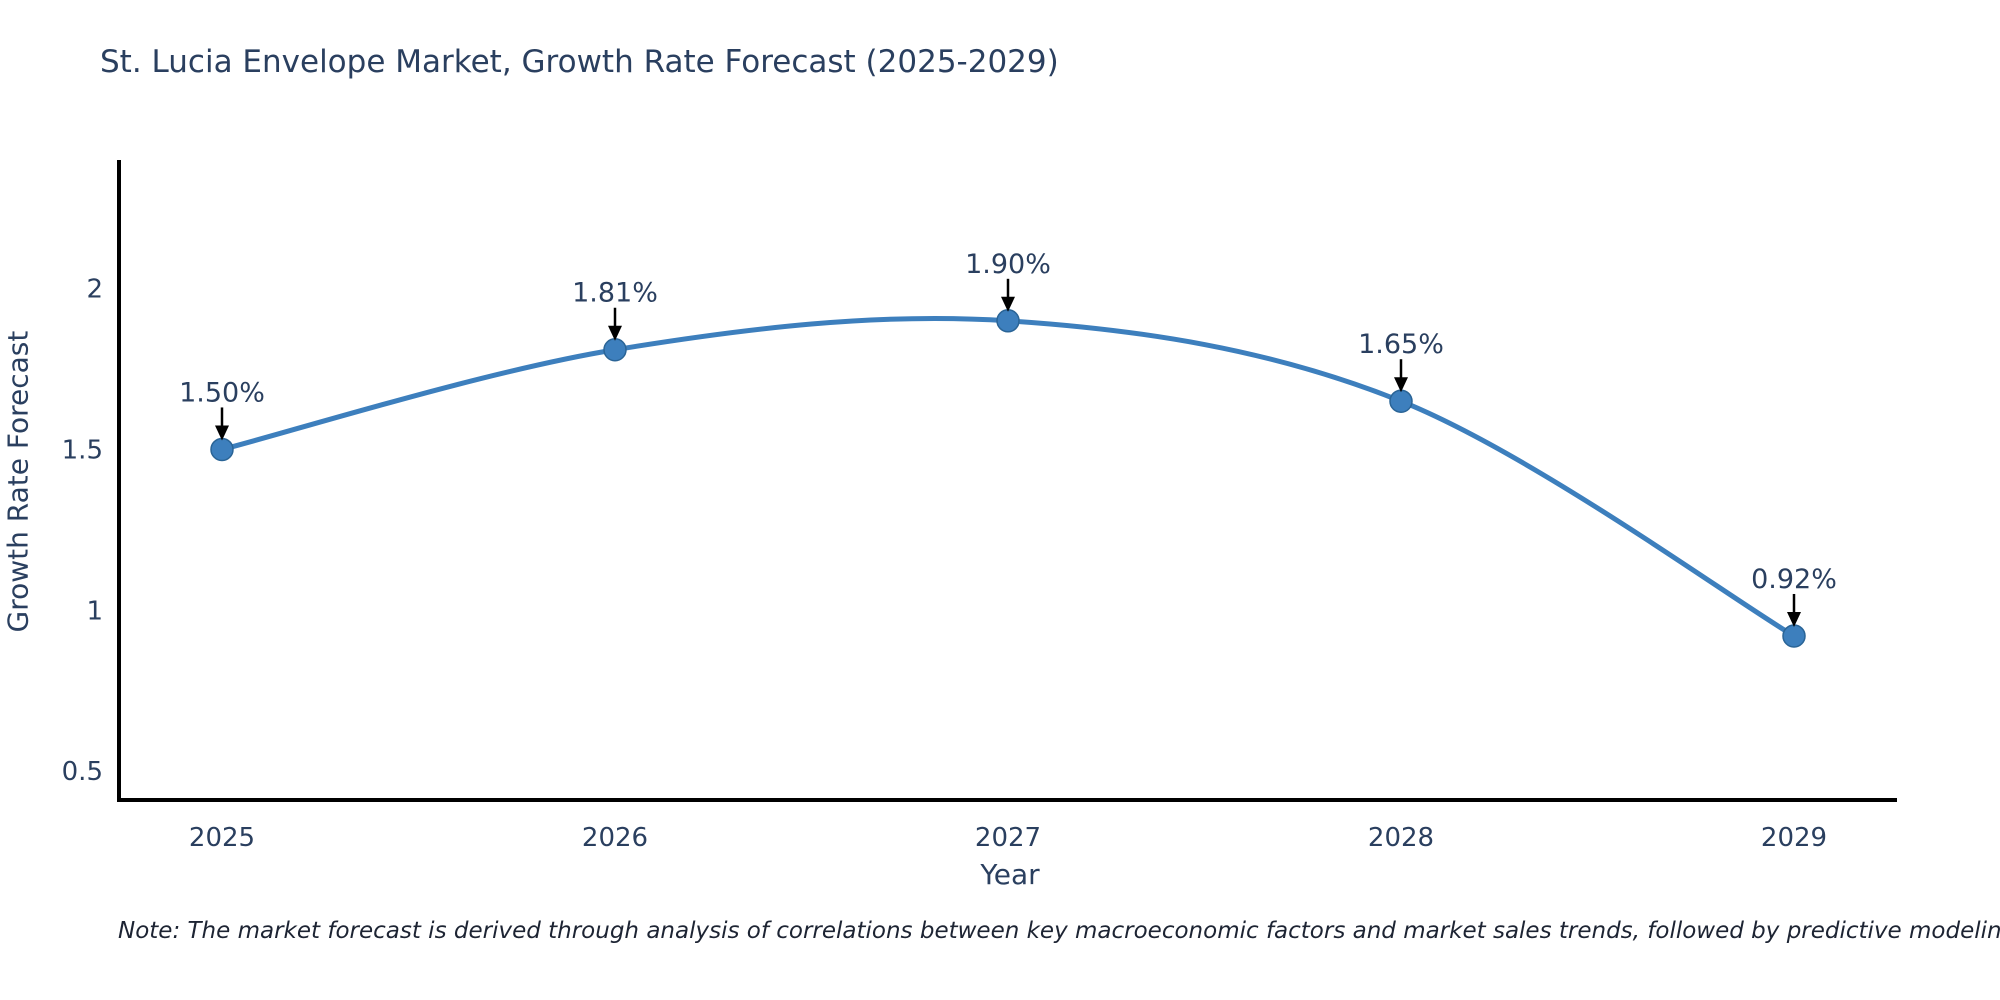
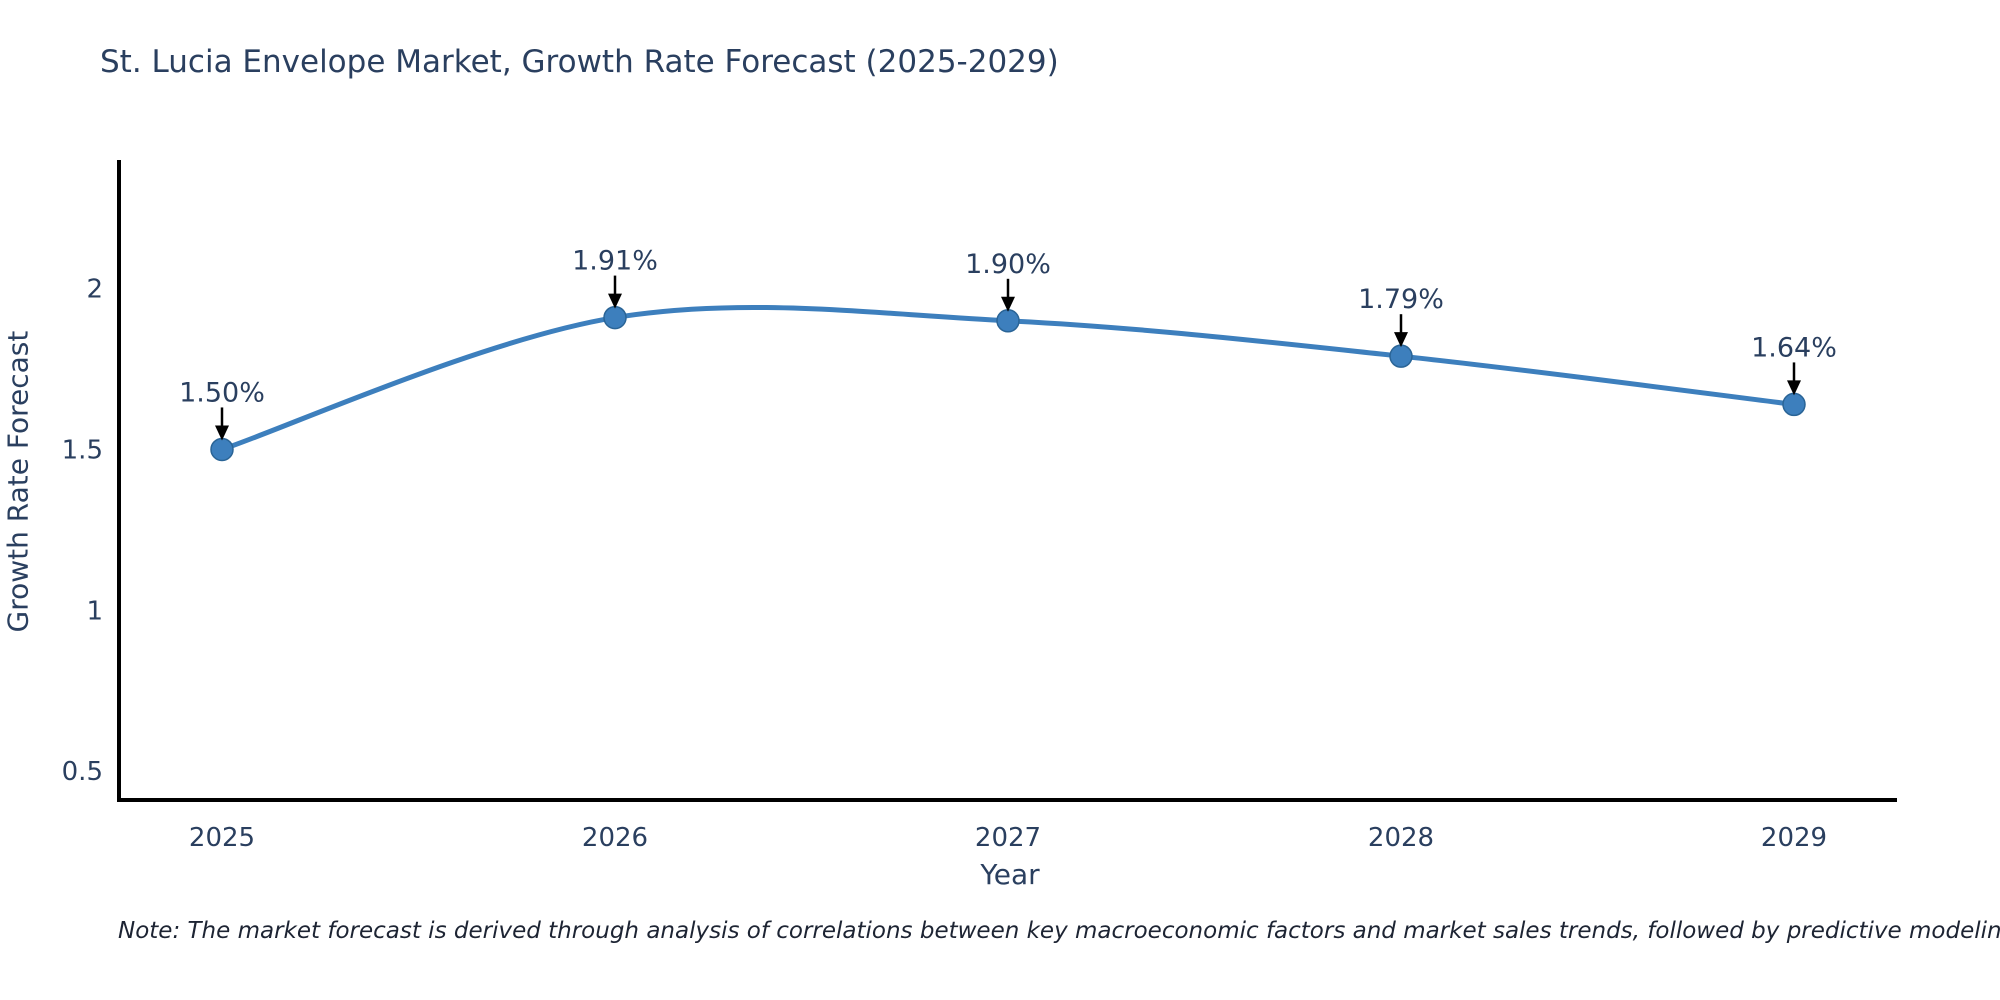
2026: 1.81% -> 1.91%
2028: 1.65% -> 1.79%
2029: 0.92% -> 1.64%
